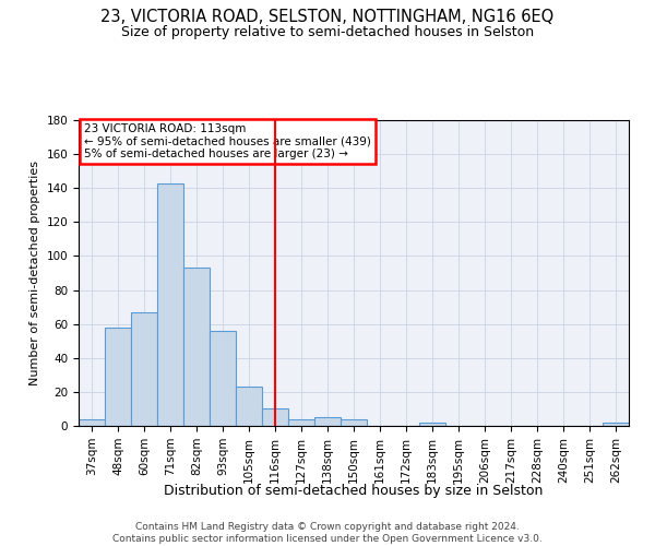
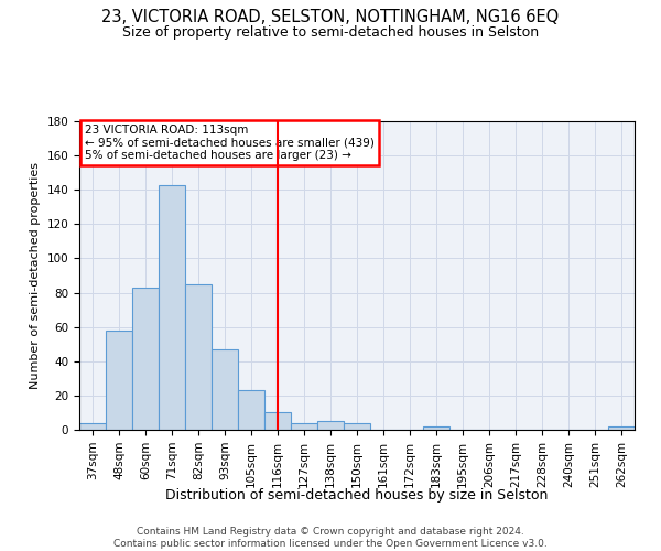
60sqm: 67 -> 83
82sqm: 93 -> 85
93sqm: 56 -> 47
